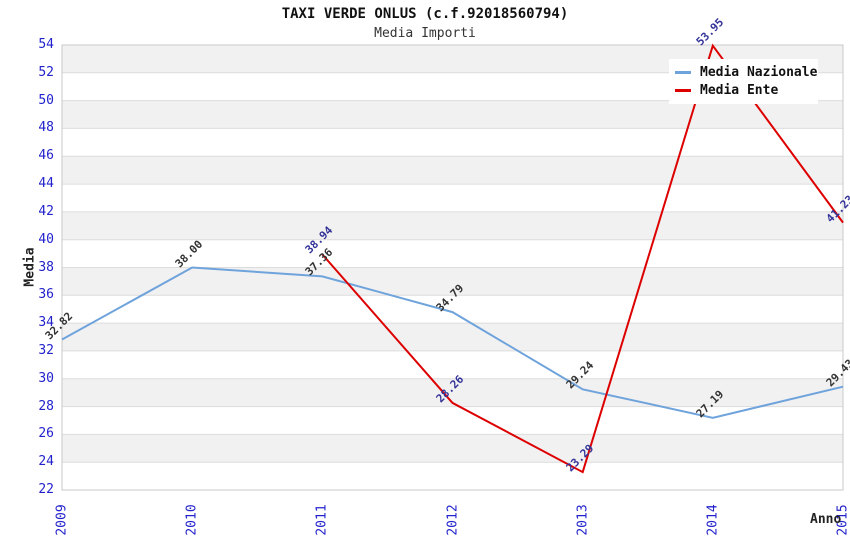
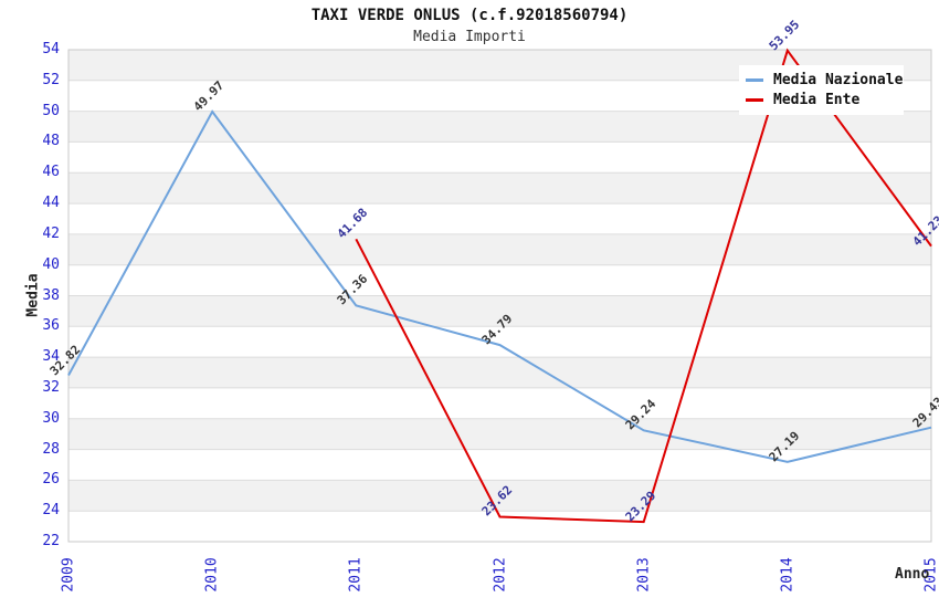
Media Nazionale/2010: 38.00 -> 49.97
Media Ente/2011: 38.94 -> 41.68
Media Ente/2012: 28.26 -> 23.62
